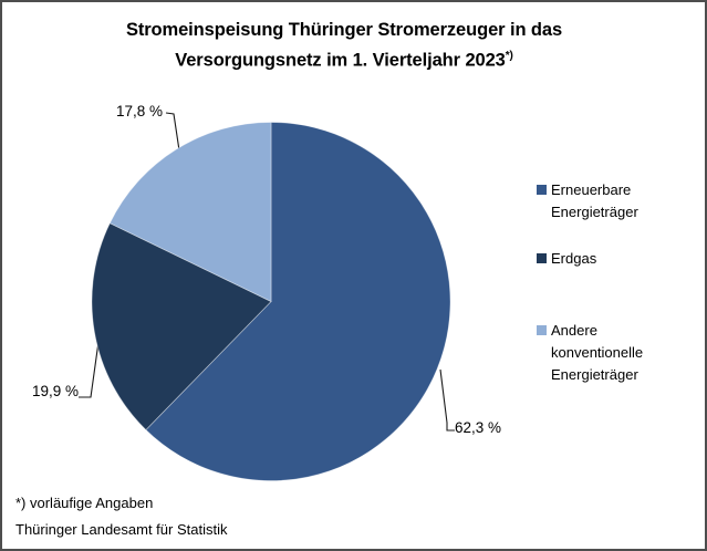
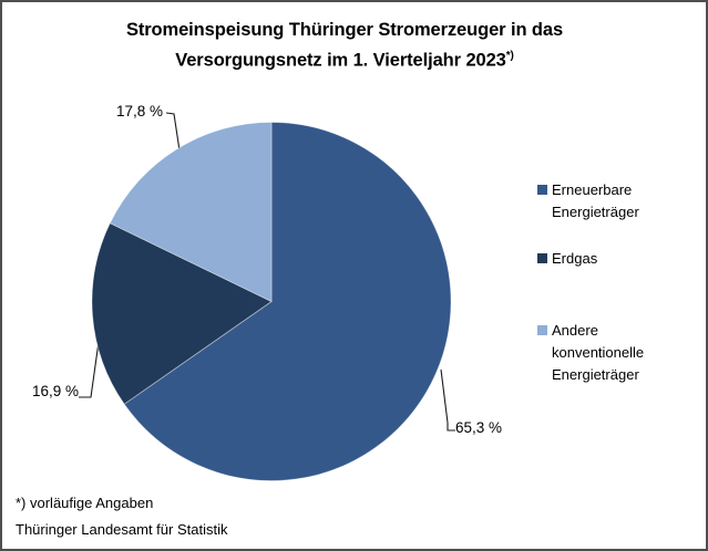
Erneuerbare Energieträger: 62,3 -> 65,3
Erdgas: 19,9 -> 16,9
